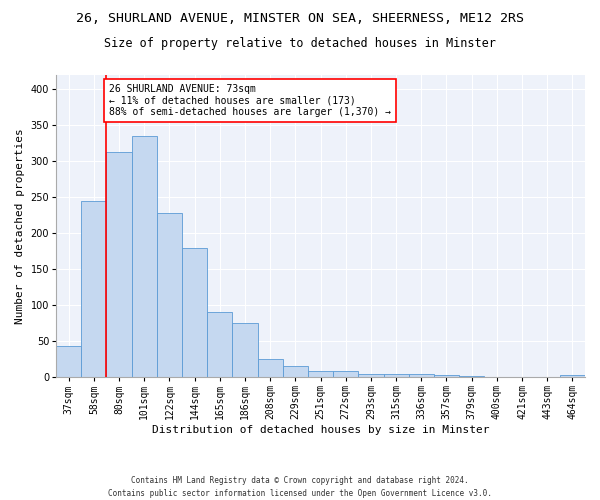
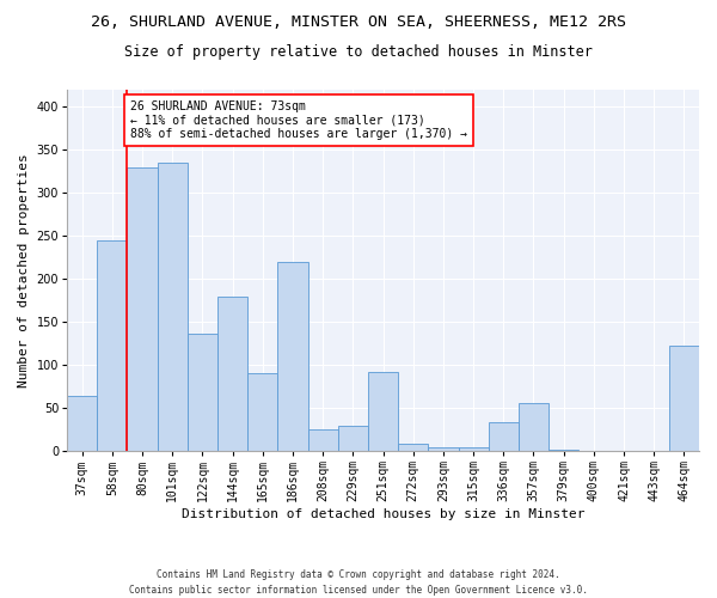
37sqm: 44 -> 64
80sqm: 313 -> 330
122sqm: 228 -> 136
186sqm: 75 -> 220
229sqm: 15 -> 30
251sqm: 9 -> 92
336sqm: 4 -> 34
357sqm: 3 -> 56
464sqm: 3 -> 122
